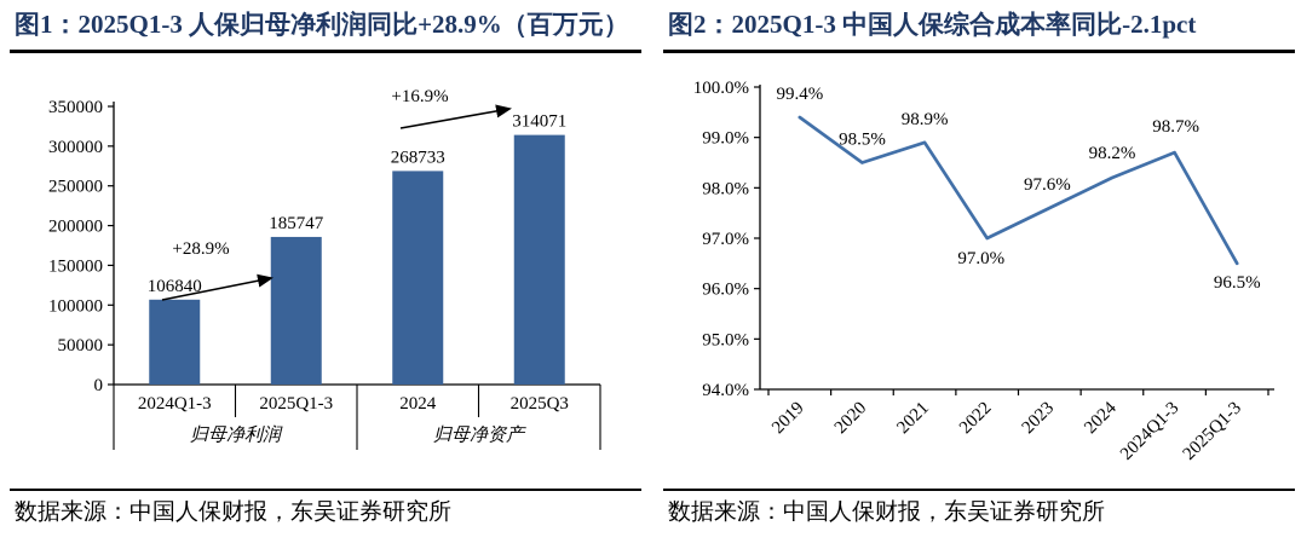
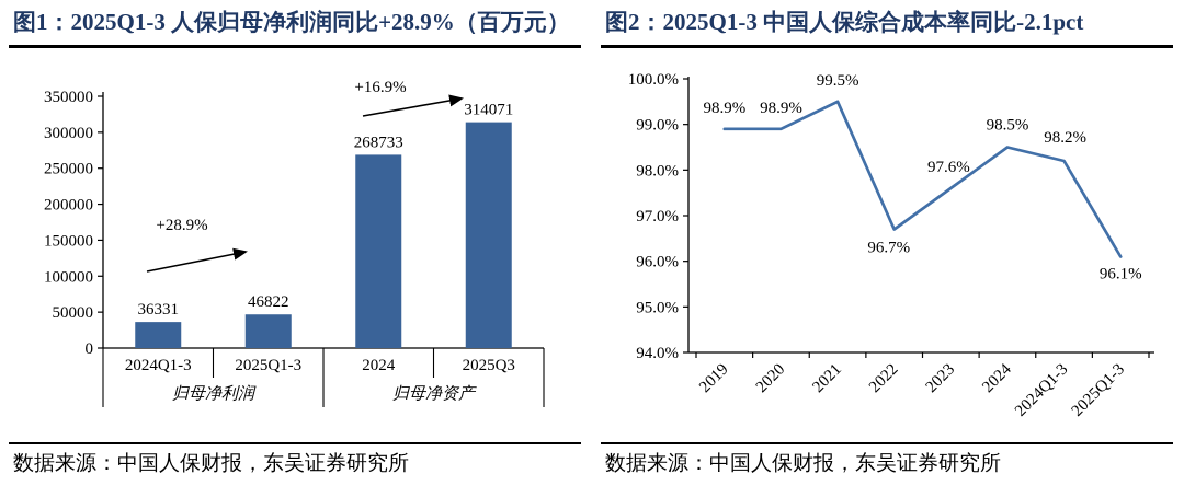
图1：2025Q1-3 人保归母净利润同比+28.9%（百万元）/2024Q1-3: 106840 -> 36331
图1：2025Q1-3 人保归母净利润同比+28.9%（百万元）/2025Q1-3: 185747 -> 46822
图2：2025Q1-3 中国人保综合成本率同比-2.1pct/2019: 99.4% -> 98.9%
图2：2025Q1-3 中国人保综合成本率同比-2.1pct/2020: 98.5% -> 98.9%
图2：2025Q1-3 中国人保综合成本率同比-2.1pct/2021: 98.9% -> 99.5%
图2：2025Q1-3 中国人保综合成本率同比-2.1pct/2022: 97.0% -> 96.7%
图2：2025Q1-3 中国人保综合成本率同比-2.1pct/2024: 98.2% -> 98.5%
图2：2025Q1-3 中国人保综合成本率同比-2.1pct/2024Q1-3: 98.7% -> 98.2%
图2：2025Q1-3 中国人保综合成本率同比-2.1pct/2025Q1-3: 96.5% -> 96.1%
